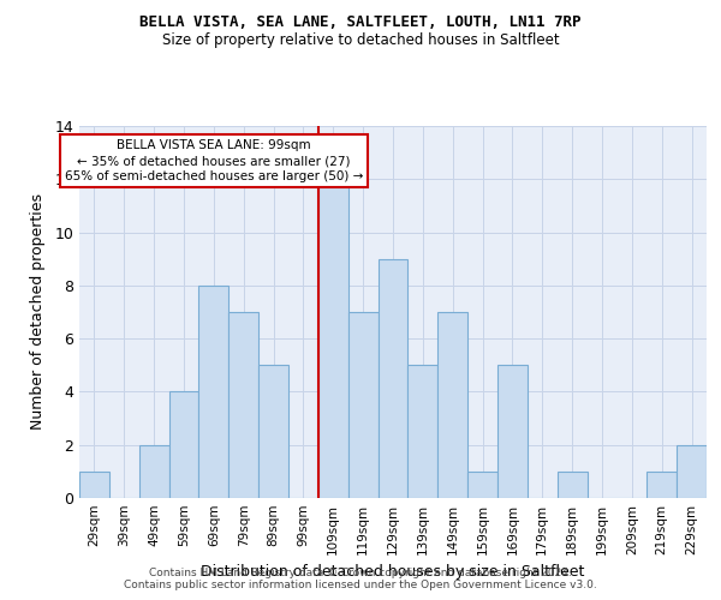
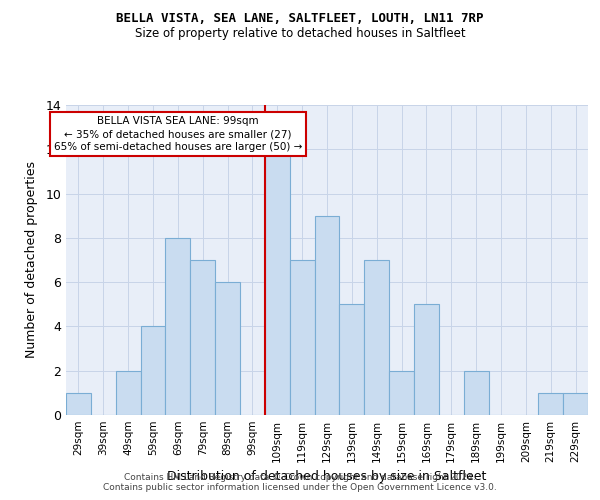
89sqm: 5 -> 6
159sqm: 1 -> 2
189sqm: 1 -> 2
229sqm: 2 -> 1
